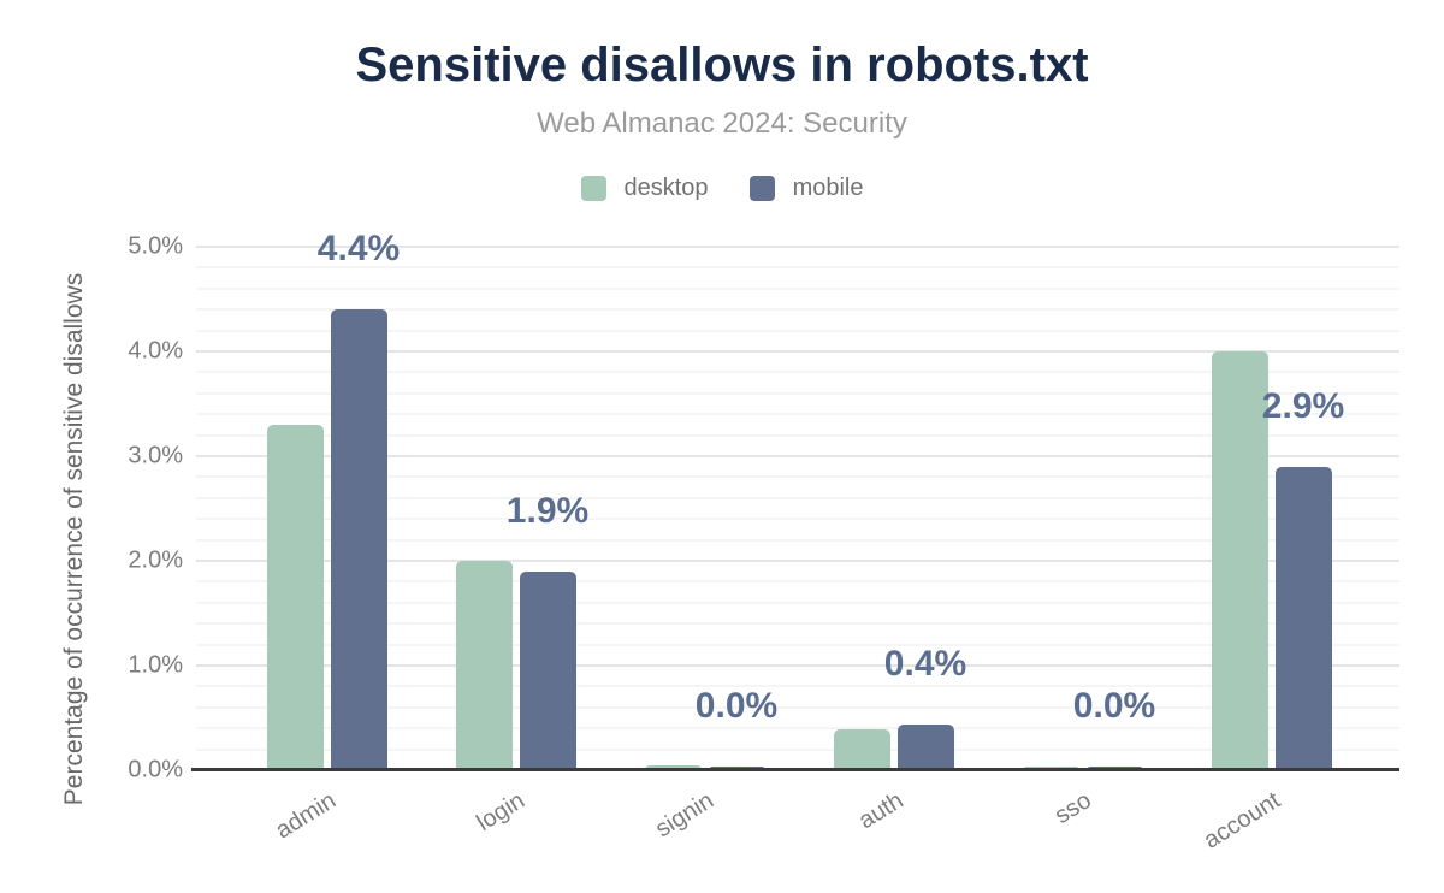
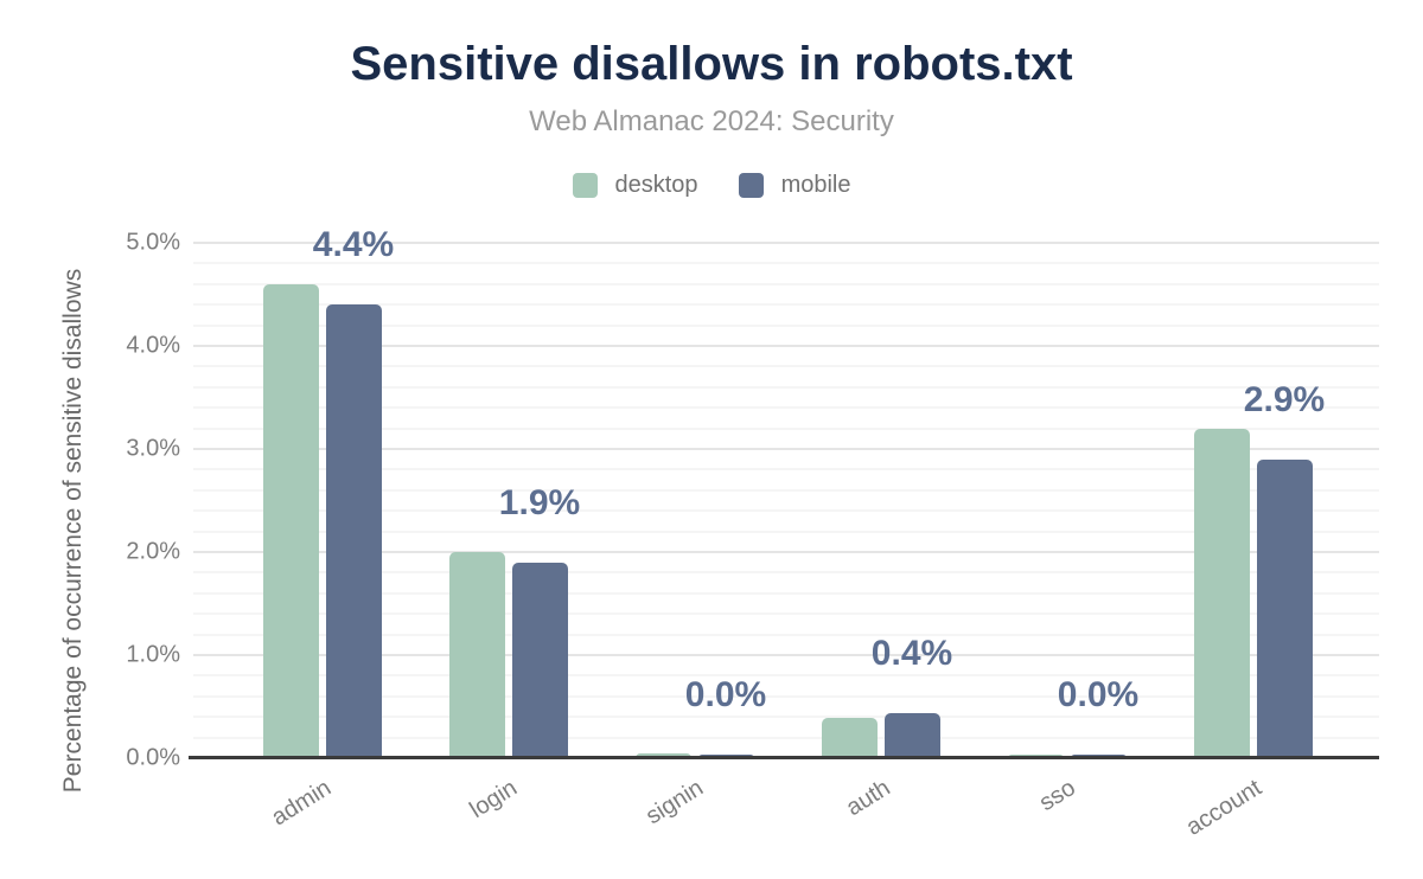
desktop/admin: 3.3% -> 4.6%
desktop/account: 4.0% -> 3.2%
